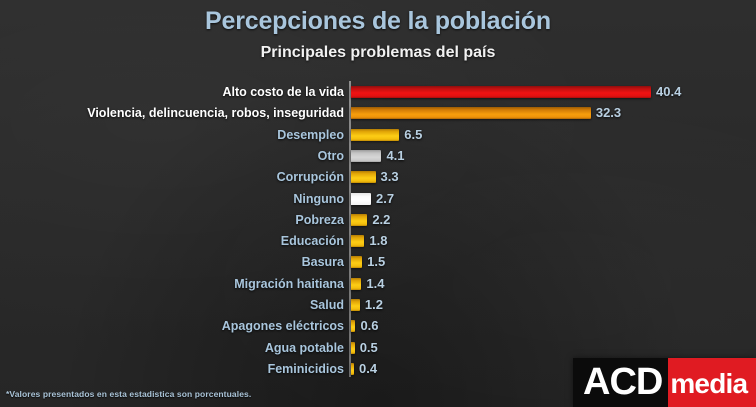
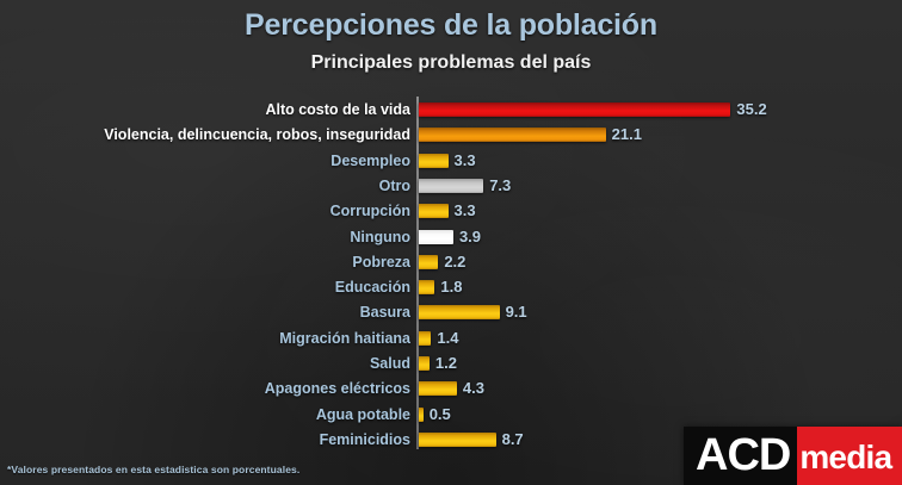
Alto costo de la vida: 40.4 -> 35.2
Violencia, delincuencia, robos, inseguridad: 32.3 -> 21.1
Desempleo: 6.5 -> 3.3
Otro: 4.1 -> 7.3
Ninguno: 2.7 -> 3.9
Basura: 1.5 -> 9.1
Apagones eléctricos: 0.6 -> 4.3
Feminicidios: 0.4 -> 8.7
